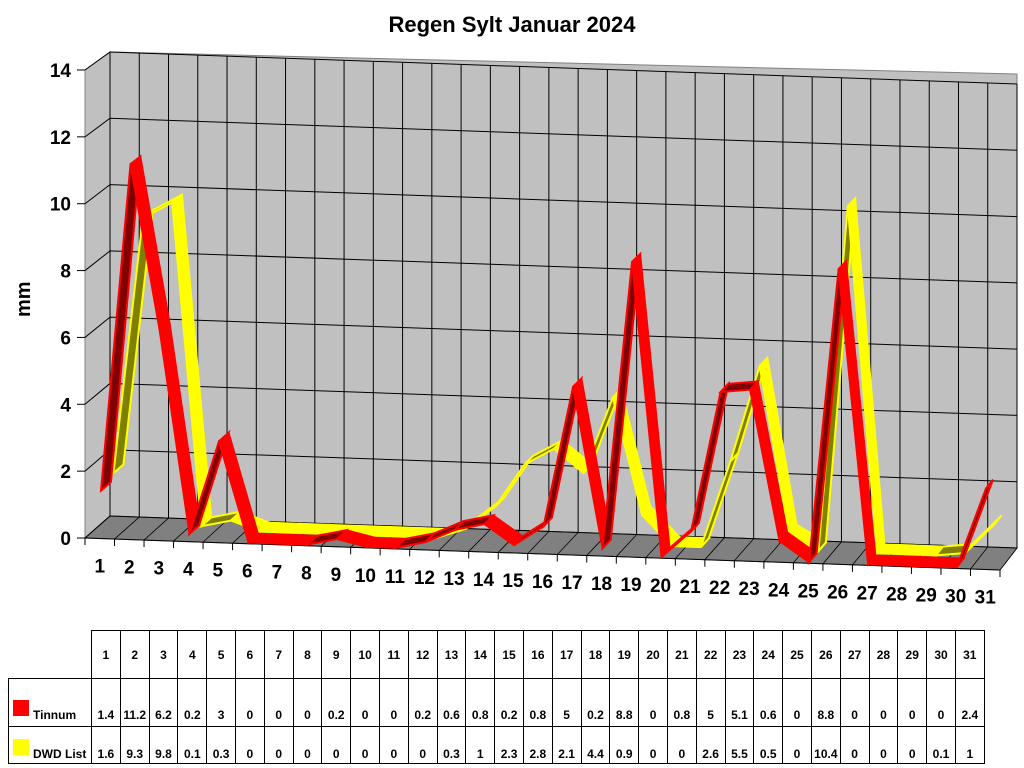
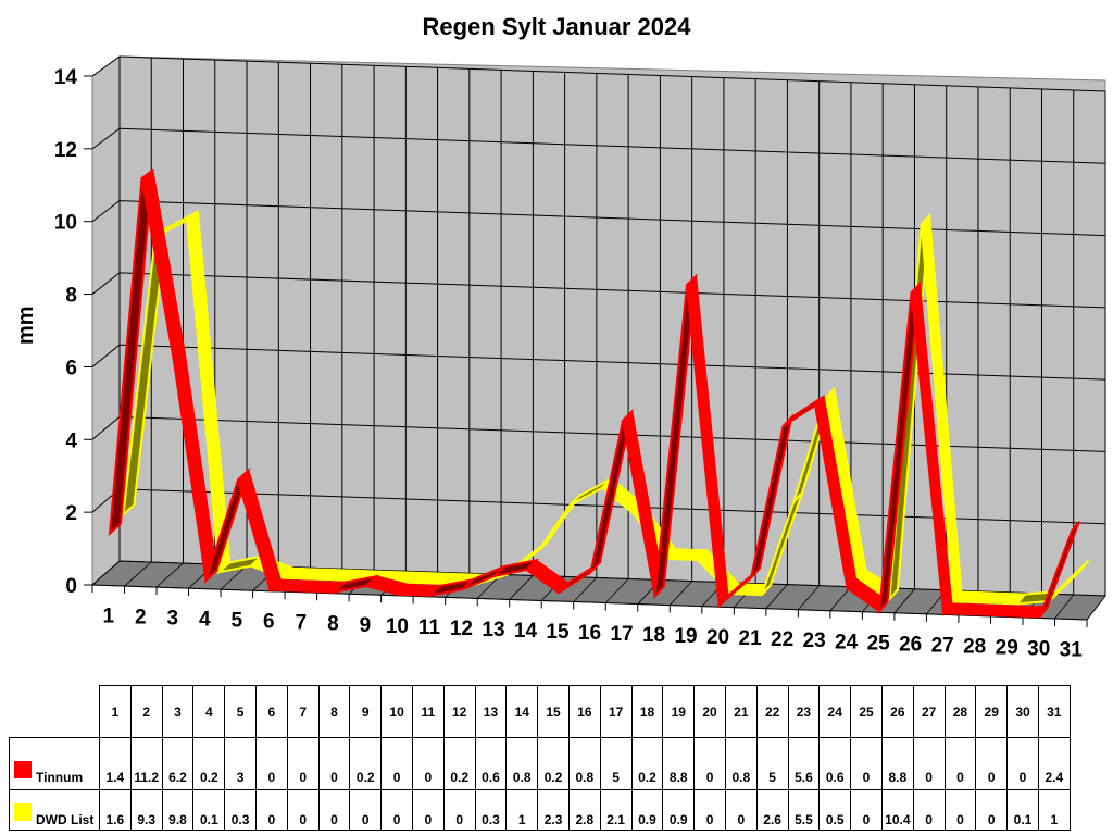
DWD List/18: 4.4 -> 0.9
Tinnum/23: 5.1 -> 5.6
